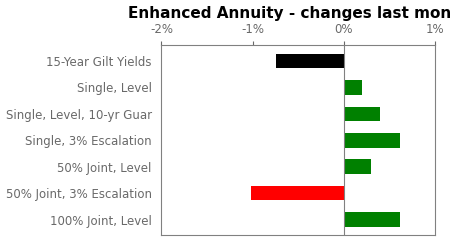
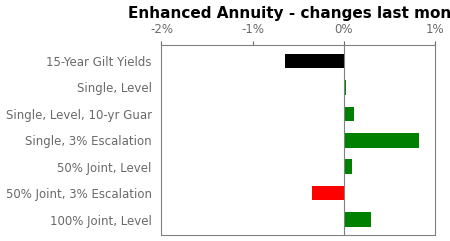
15-Year Gilt Yields: -0.74% -> -0.65%
Single, Level: 0.20% -> 0.02%
Single, Level, 10-yr Guar: 0.40% -> 0.11%
Single, 3% Escalation: 0.62% -> 0.82%
50% Joint, Level: 0.30% -> 0.09%
50% Joint, 3% Escalation: -1.02% -> -0.35%
100% Joint, Level: 0.62% -> 0.30%
